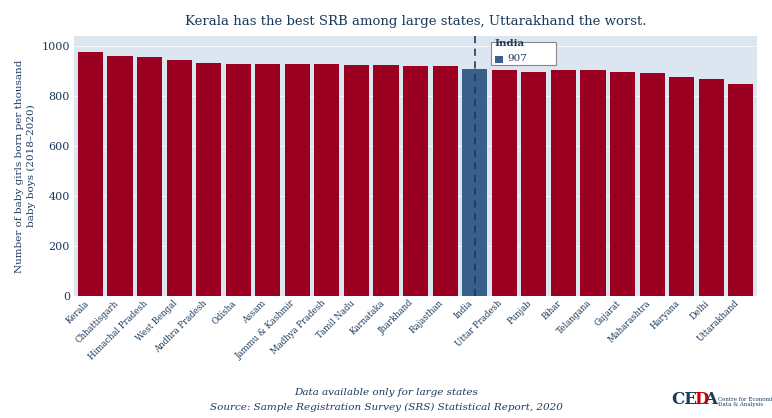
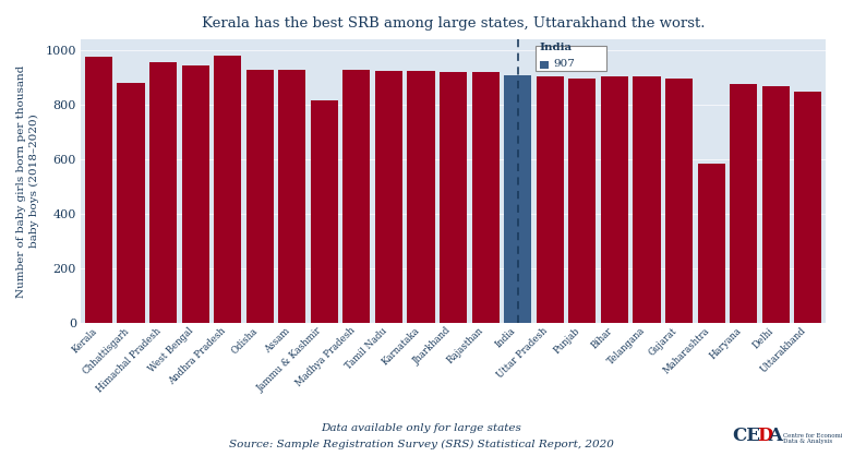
Chhattisgarh: 961 -> 880
Andhra Pradesh: 933 -> 980
Jammu & Kashmir: 929 -> 815
Maharashtra: 894 -> 585
